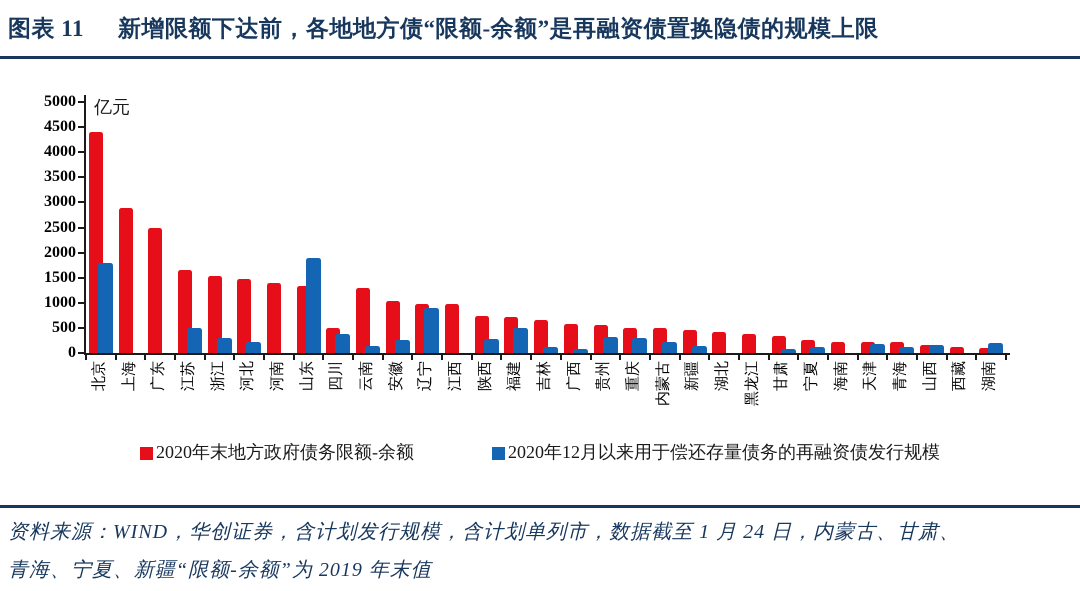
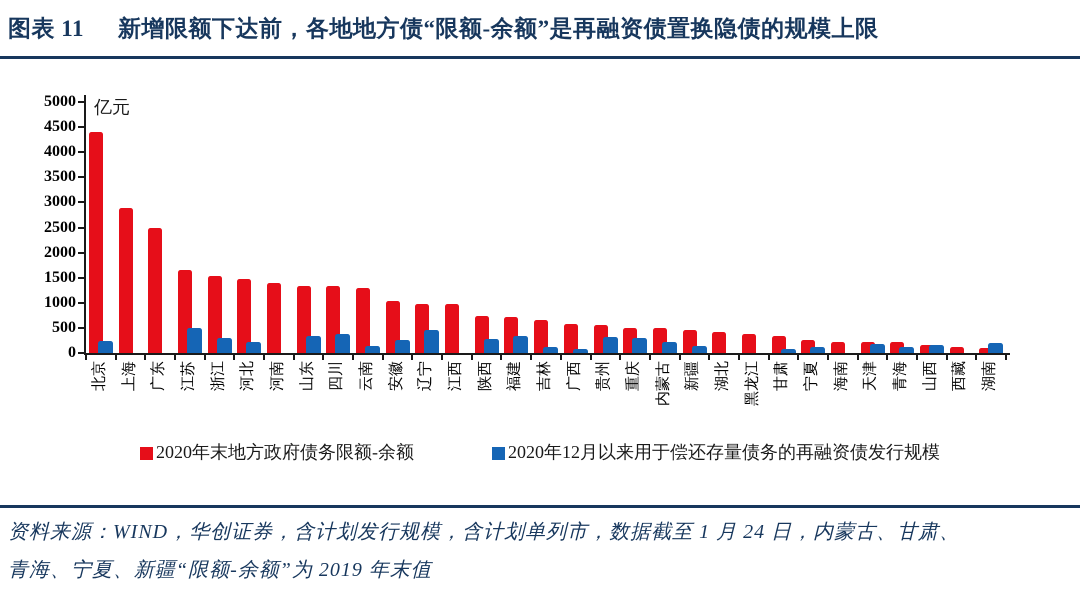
2020年12月以来用于偿还存量债务的再融资债发行规模/北京: 1800 -> 200
2020年12月以来用于偿还存量债务的再融资债发行规模/山东: 1900 -> 300
2020年末地方政府债务限额-余额/四川: 500 -> 1300
2020年12月以来用于偿还存量债务的再融资债发行规模/辽宁: 900 -> 400
2020年12月以来用于偿还存量债务的再融资债发行规模/福建: 500 -> 300
